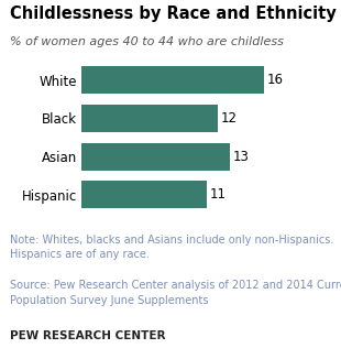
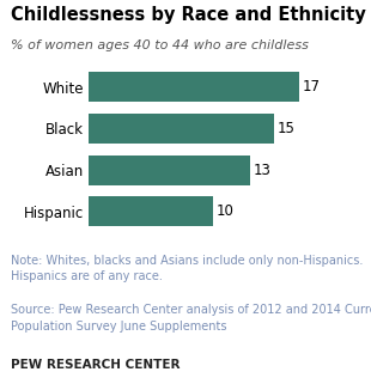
White: 16 -> 17
Black: 12 -> 15
Hispanic: 11 -> 10
